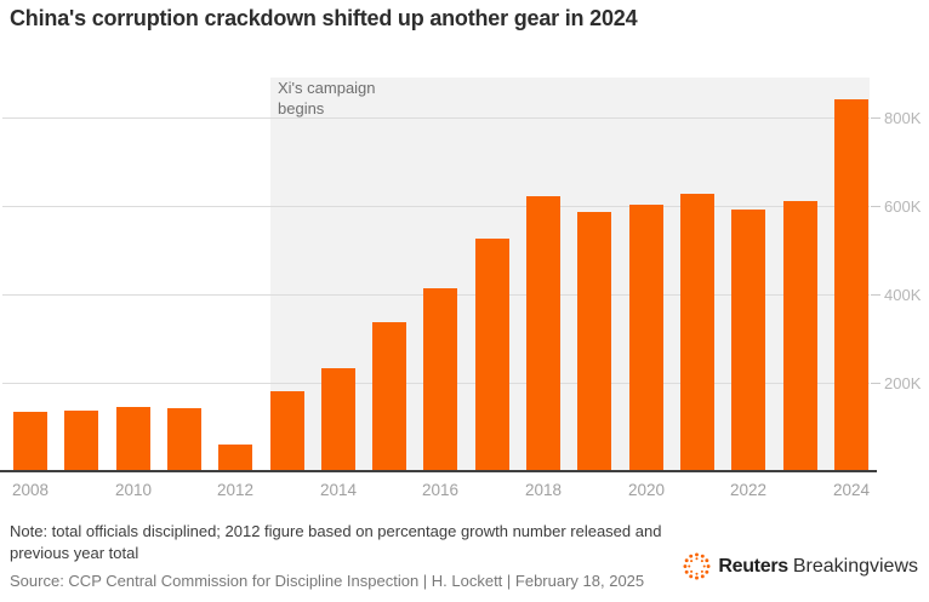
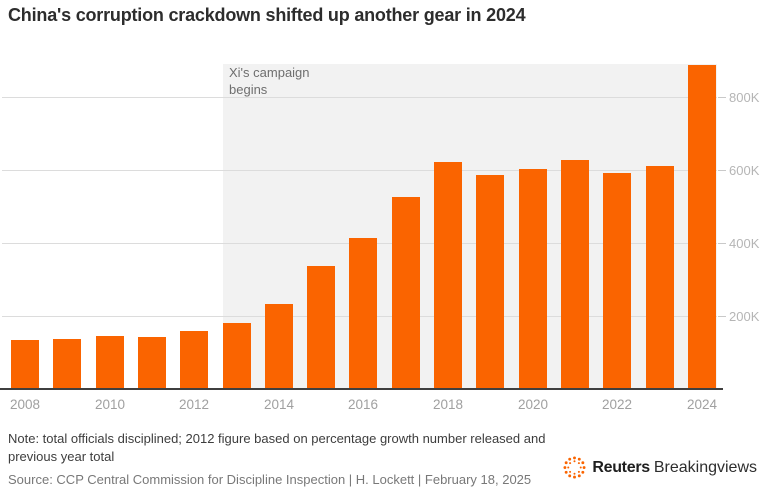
2012: 60K -> 160K
2024: 840K -> 890K
